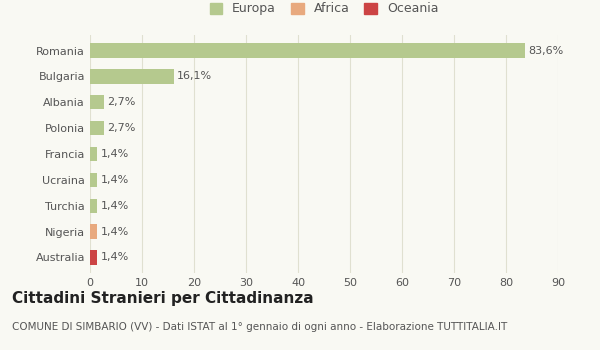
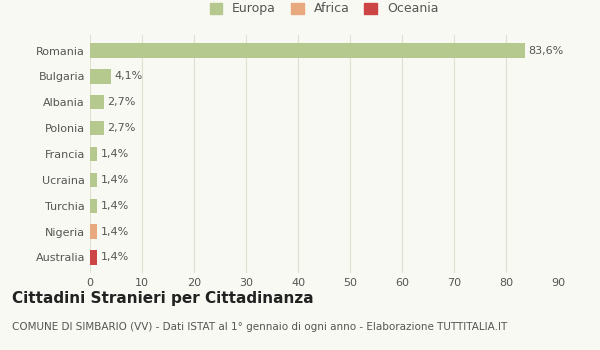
Bulgaria: 16,1% -> 4,1%
